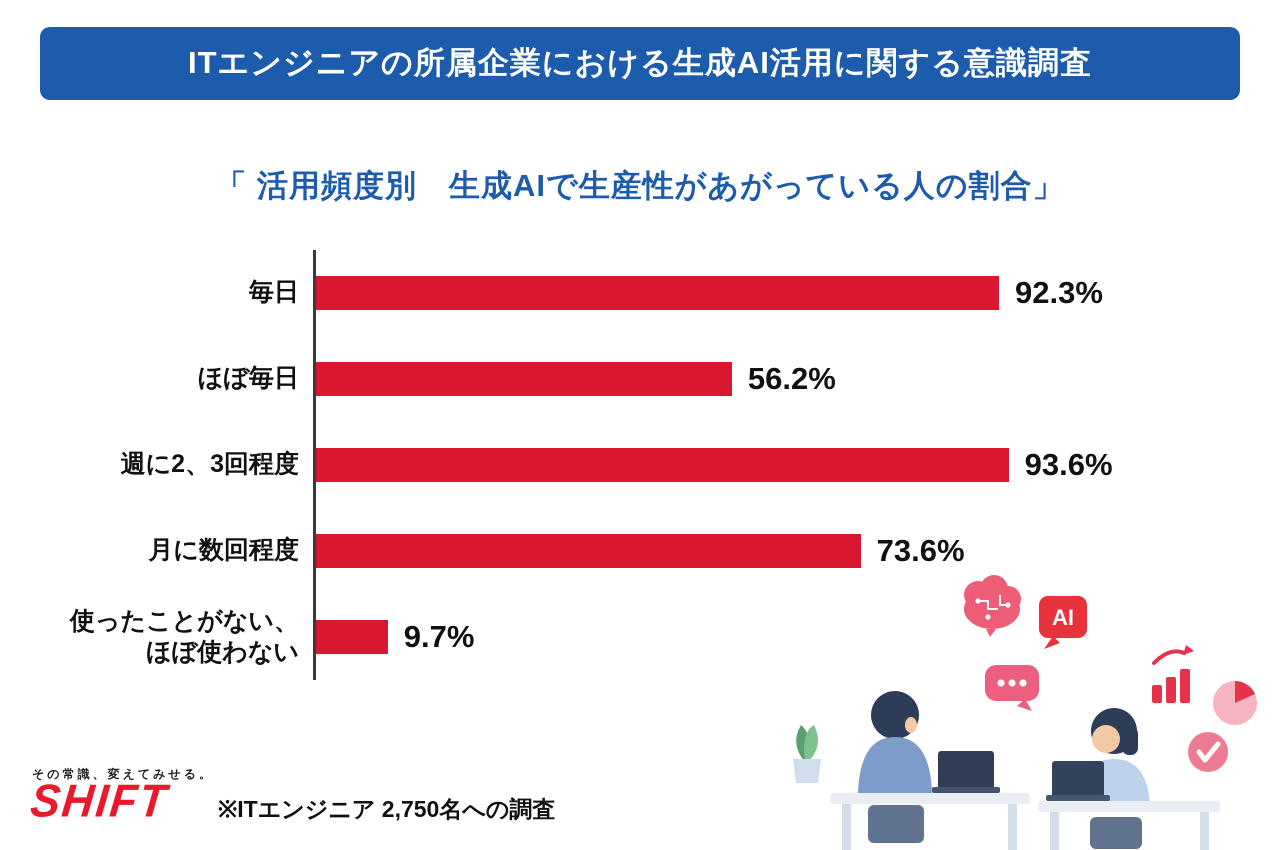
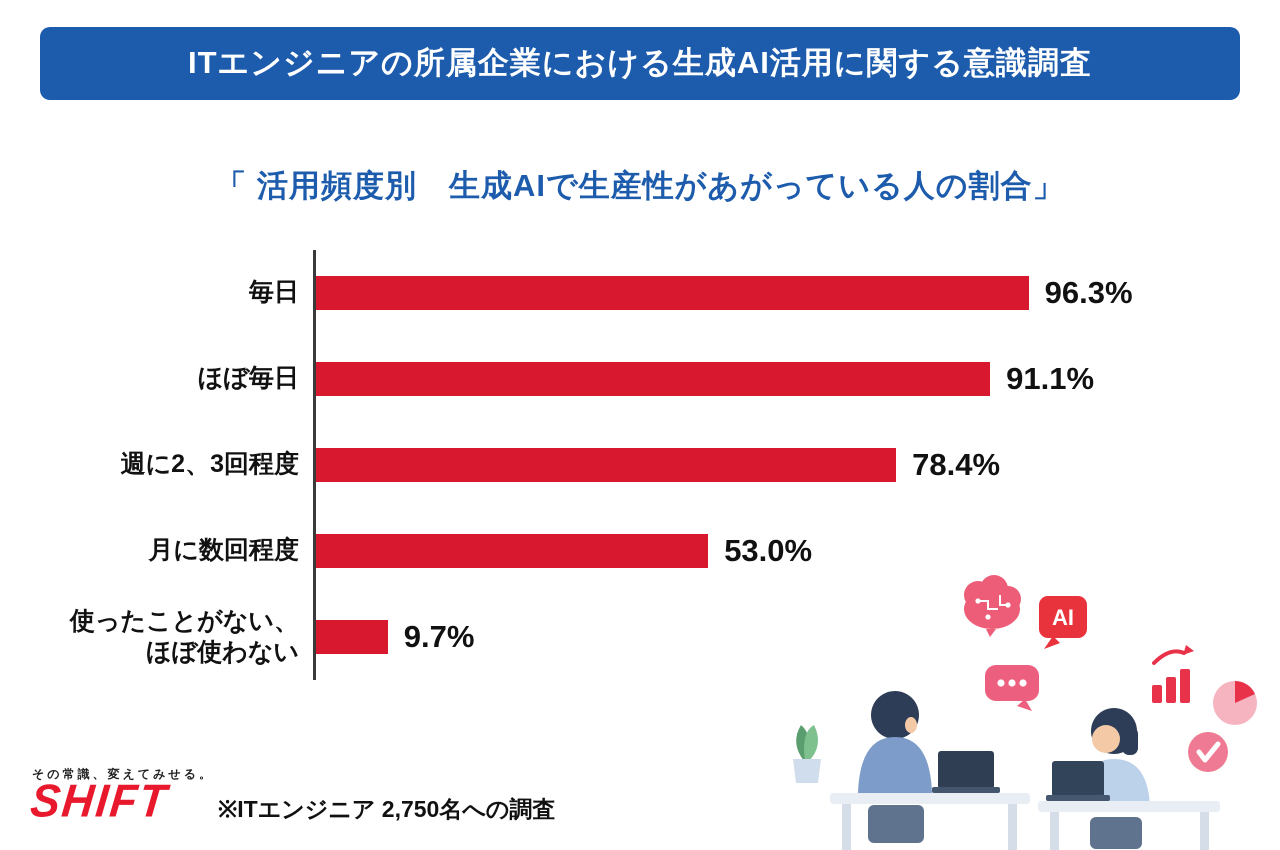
毎日: 92.3% -> 96.3%
ほぼ毎日: 56.2% -> 91.1%
週に2、3回程度: 93.6% -> 78.4%
月に数回程度: 73.6% -> 53.0%
